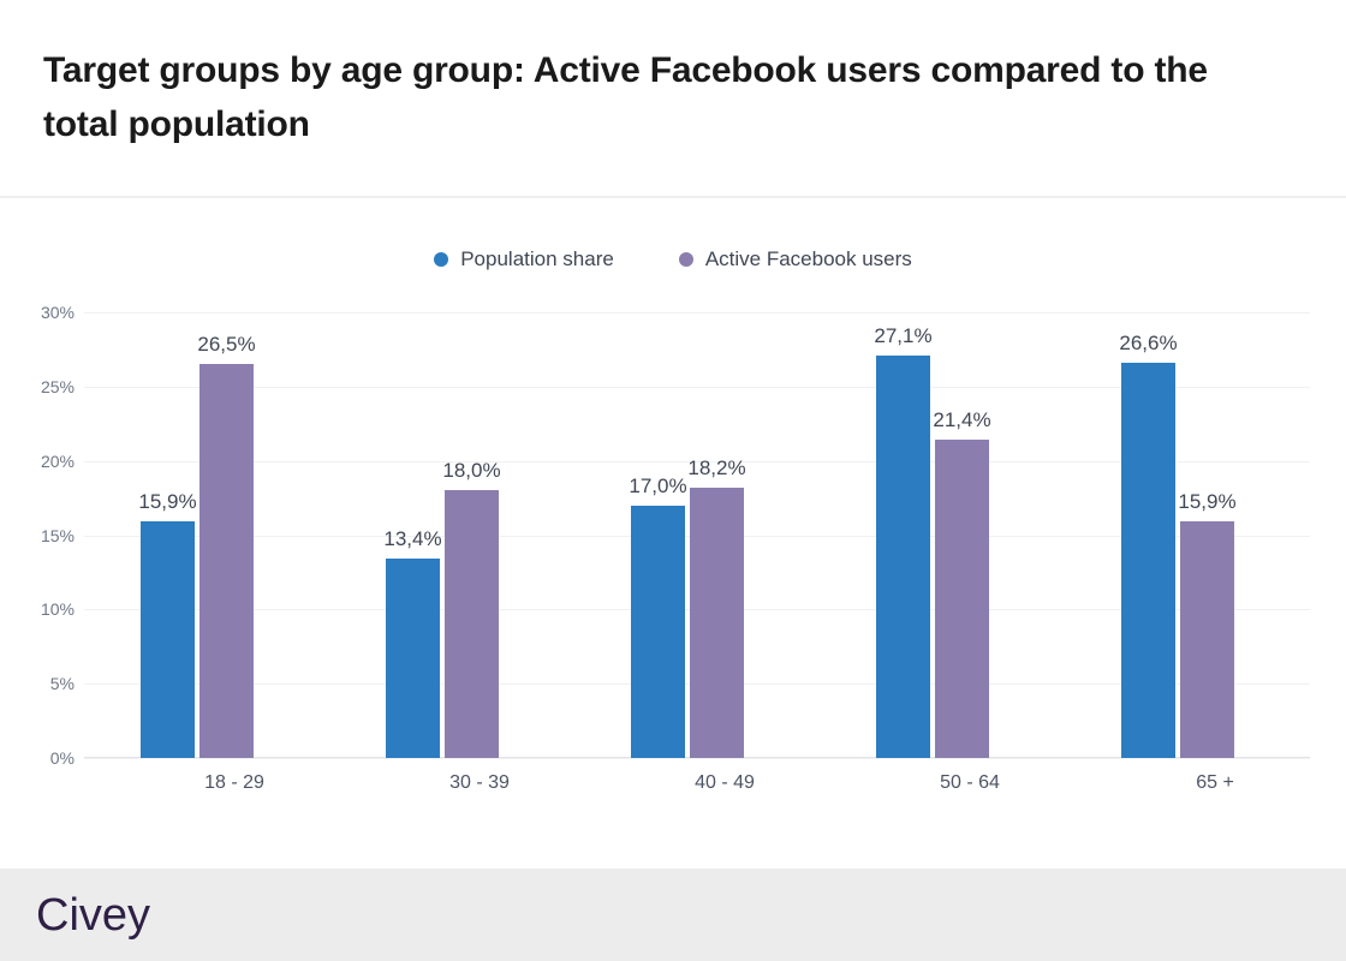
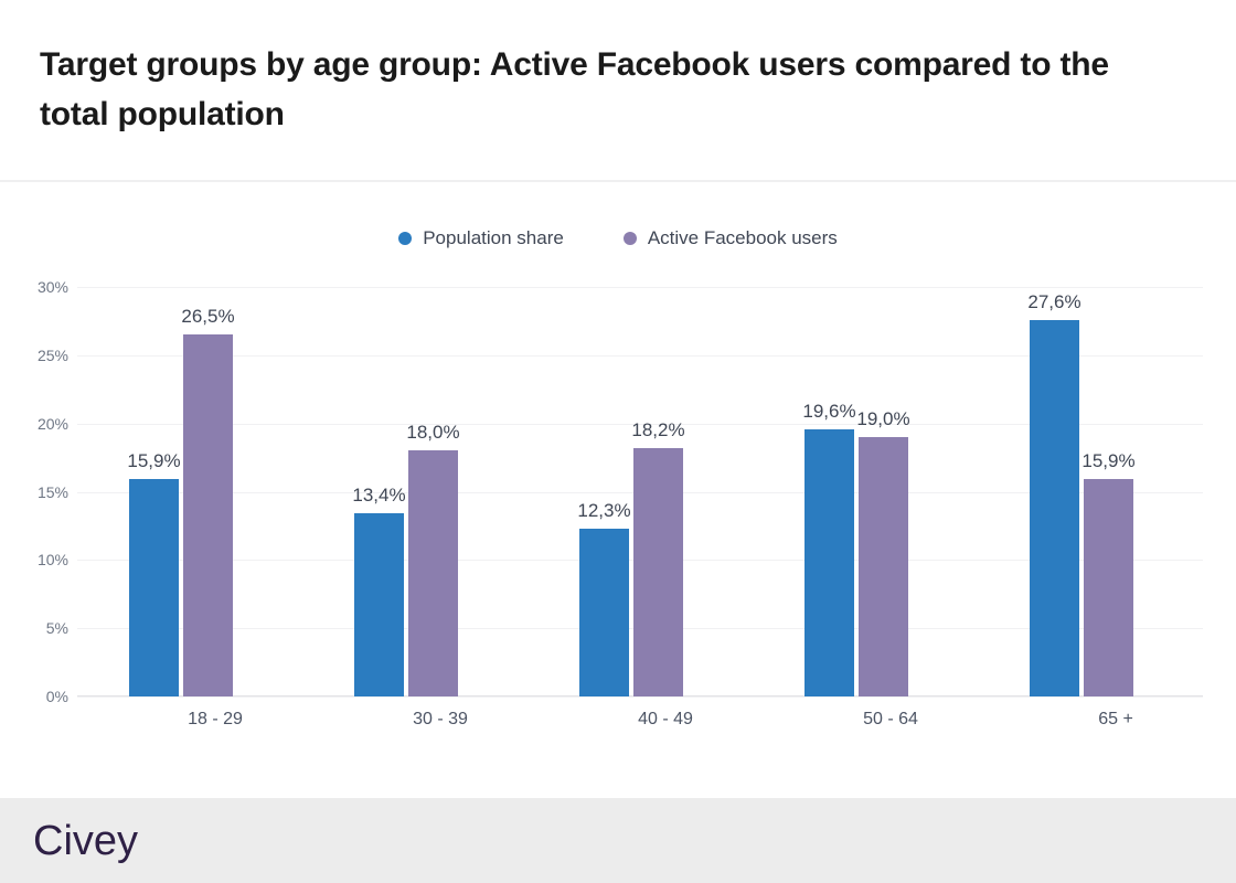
Population share/40 - 49: 17,0% -> 12,3%
Population share/50 - 64: 27,1% -> 19,6%
Active Facebook users/50 - 64: 21,4% -> 19,0%
Population share/65 +: 26,6% -> 27,6%
